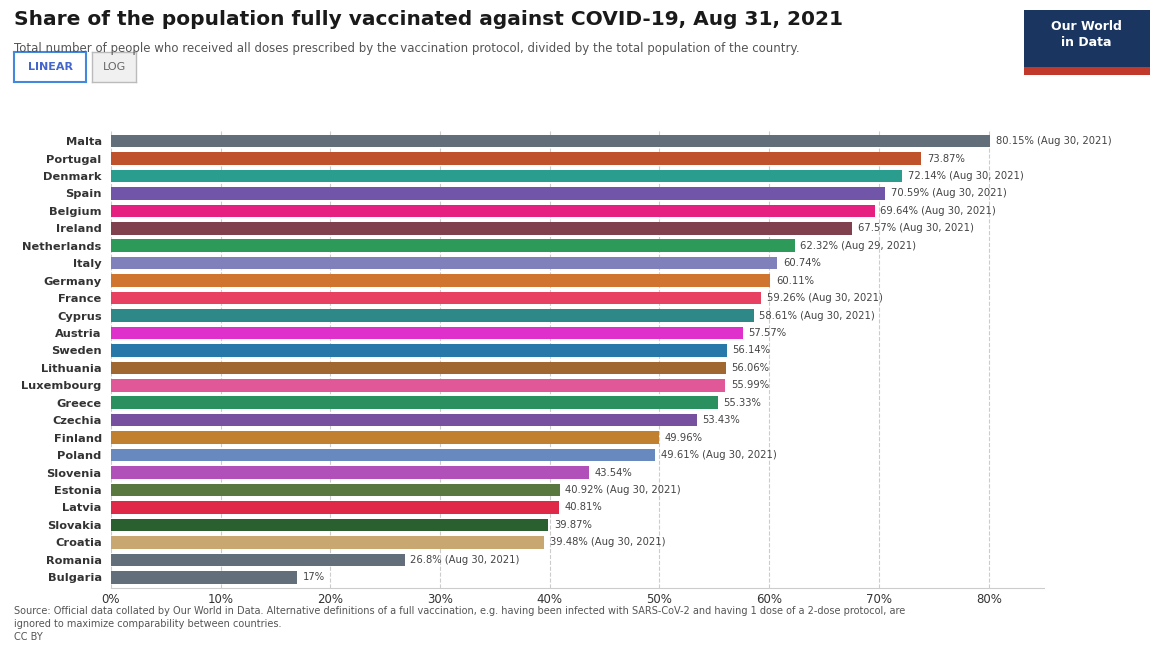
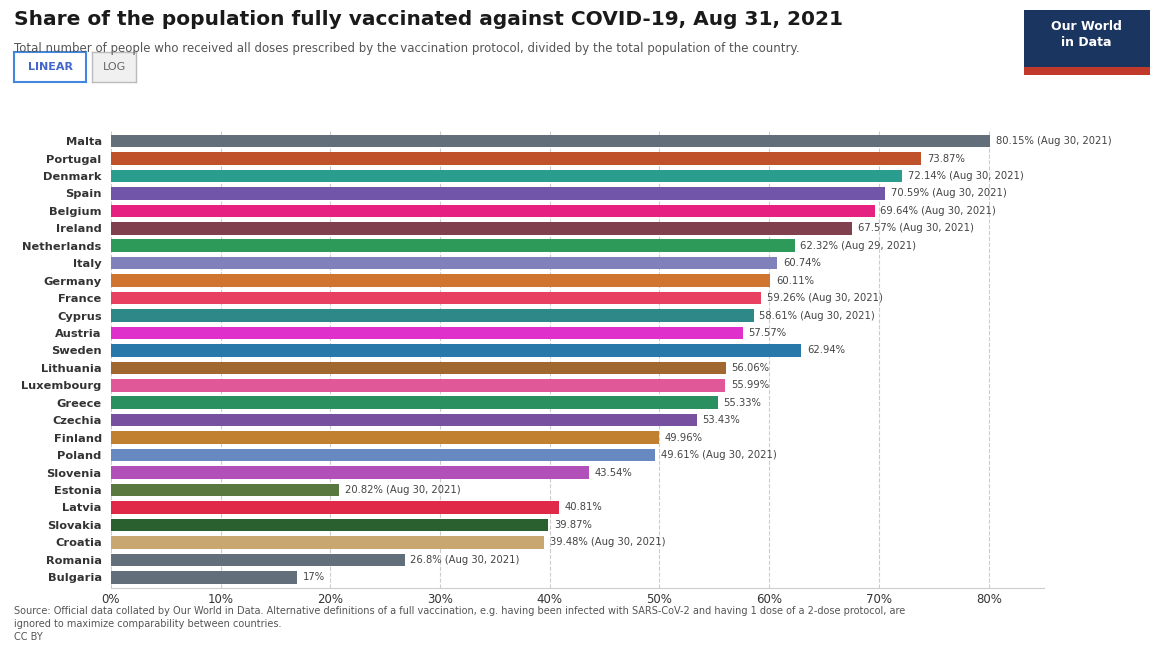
Sweden: 56.14% -> 62.94%
Estonia: 40.92% -> 20.82%
